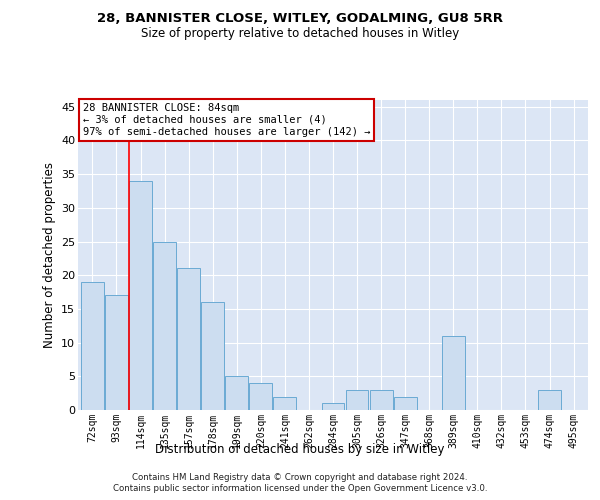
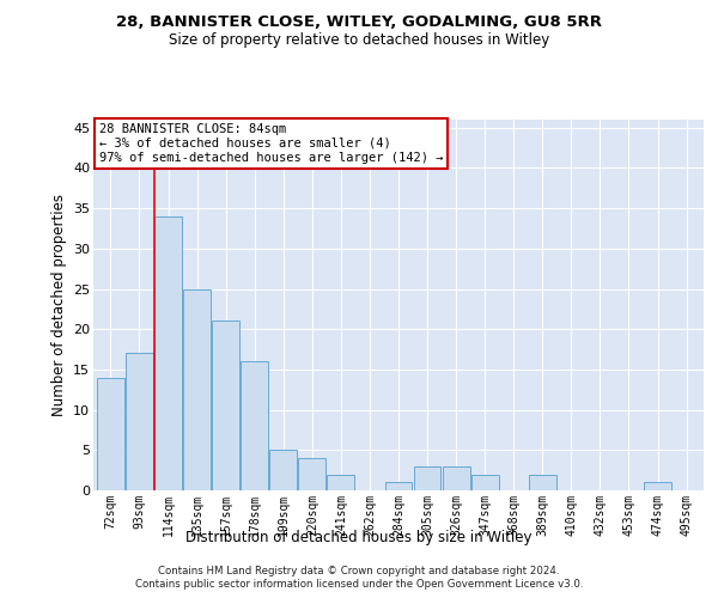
72sqm: 19 -> 14
389sqm: 11 -> 2
474sqm: 3 -> 1
